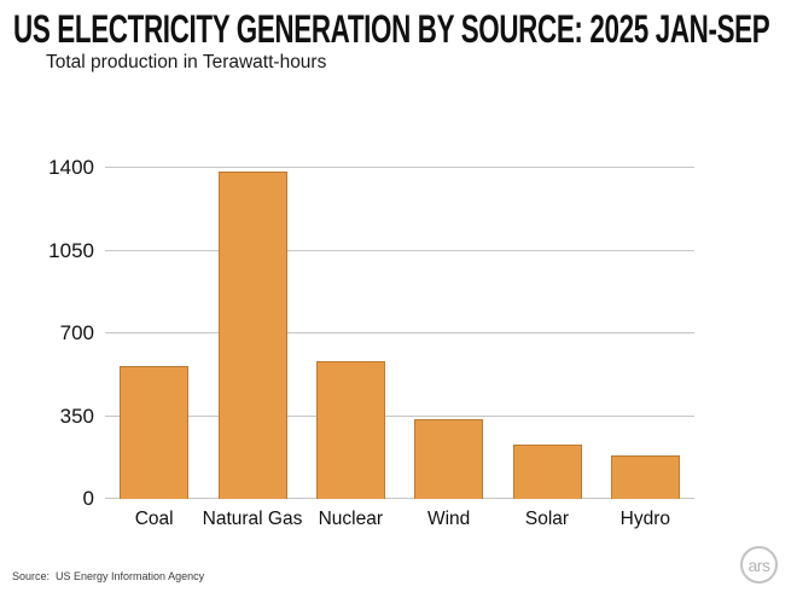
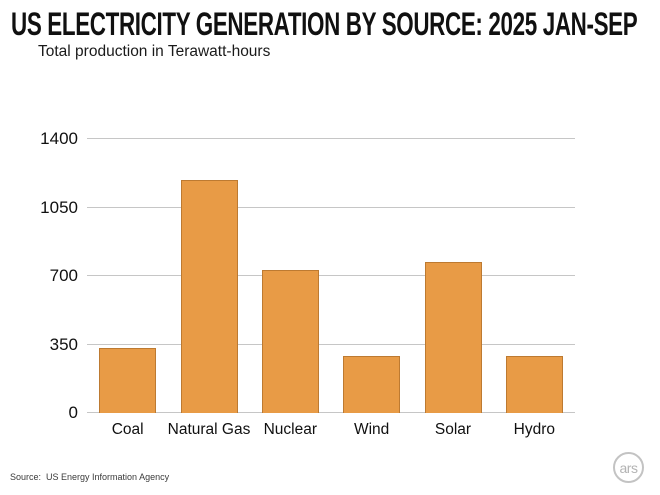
Coal: 560 -> 330
Natural Gas: 1380 -> 1190
Nuclear: 580 -> 730
Wind: 340 -> 290
Solar: 230 -> 770
Hydro: 180 -> 290
